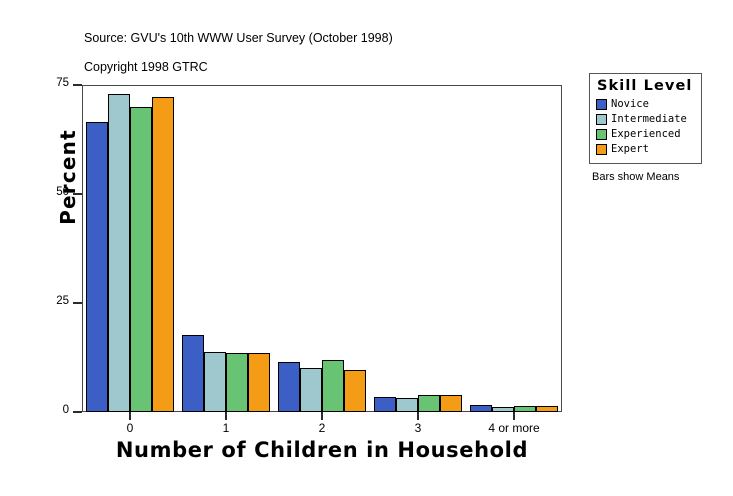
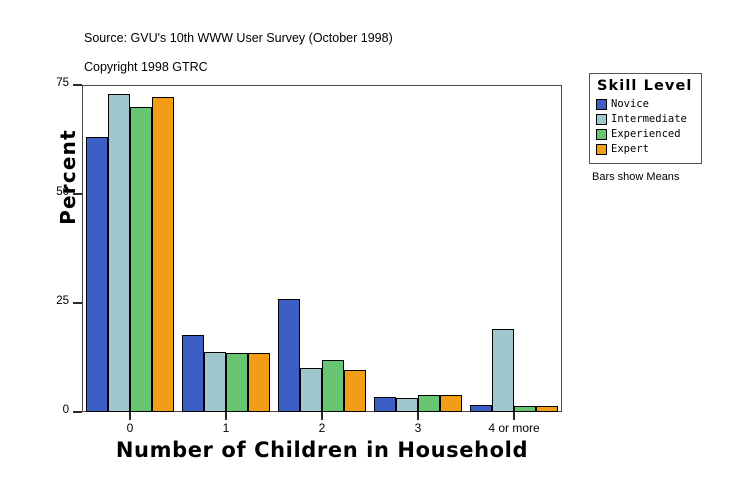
Novice/0: 66 -> 63
Novice/2: 11 -> 26
Intermediate/4 or more: 1 -> 19
